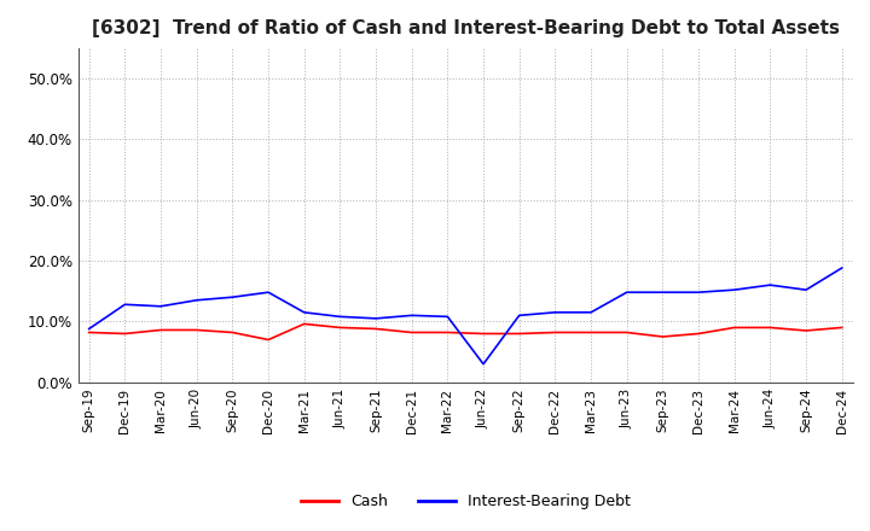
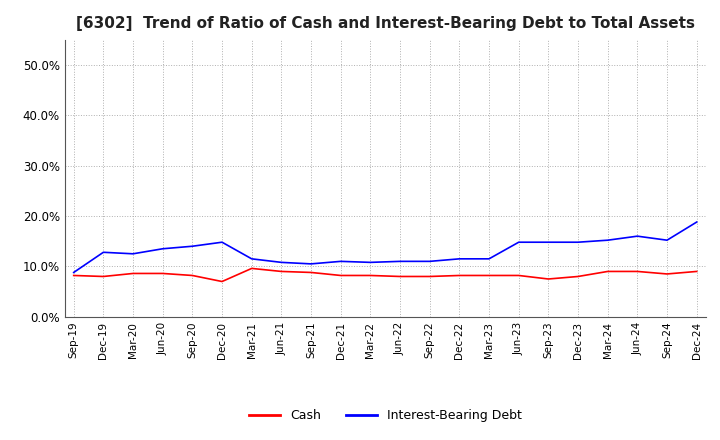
Interest-Bearing Debt/Jun-22: 3.0% -> 11.0%
